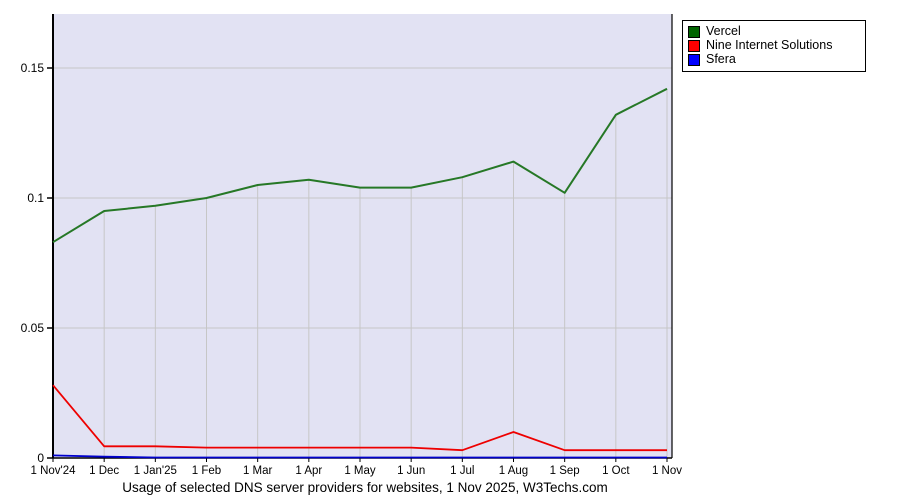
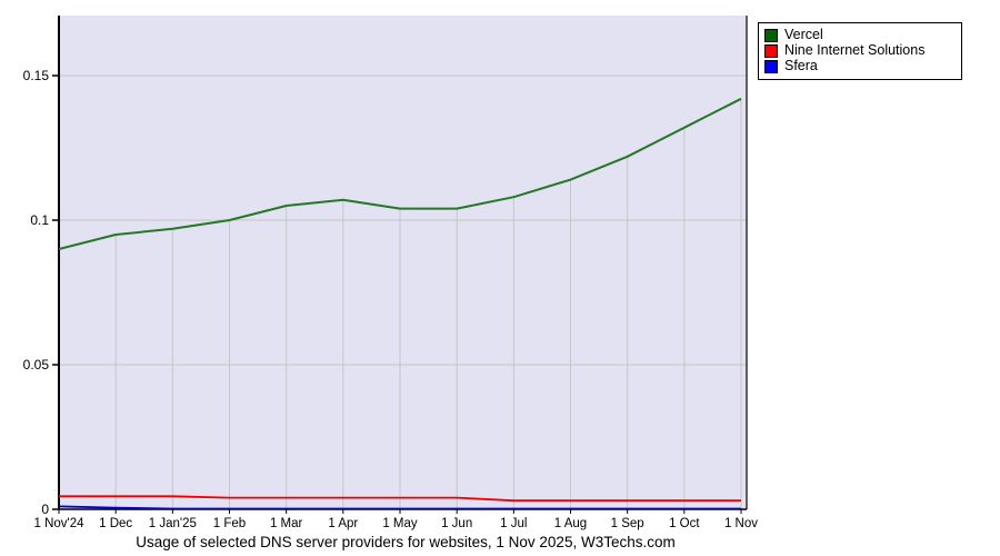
Vercel/1 Nov'24: 0.083 -> 0.090
Nine Internet Solutions/1 Nov'24: 0.028 -> 0.004
Nine Internet Solutions/1 Aug: 0.010 -> 0.003
Vercel/1 Sep: 0.102 -> 0.122
